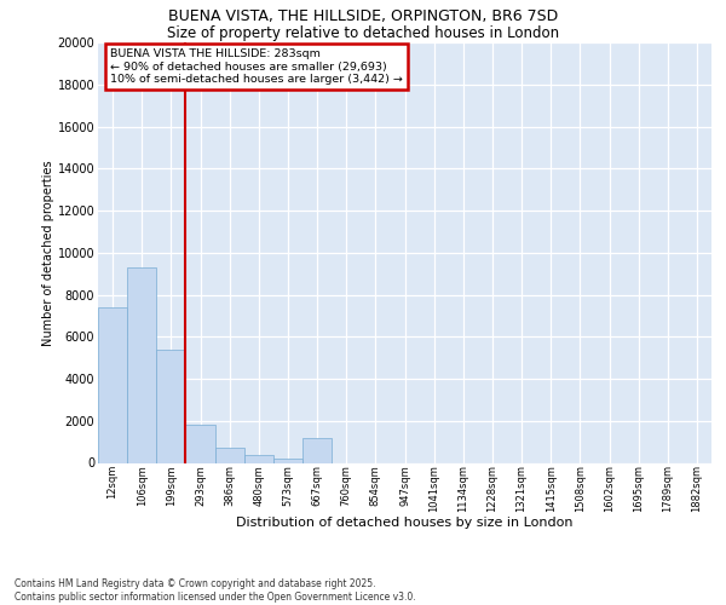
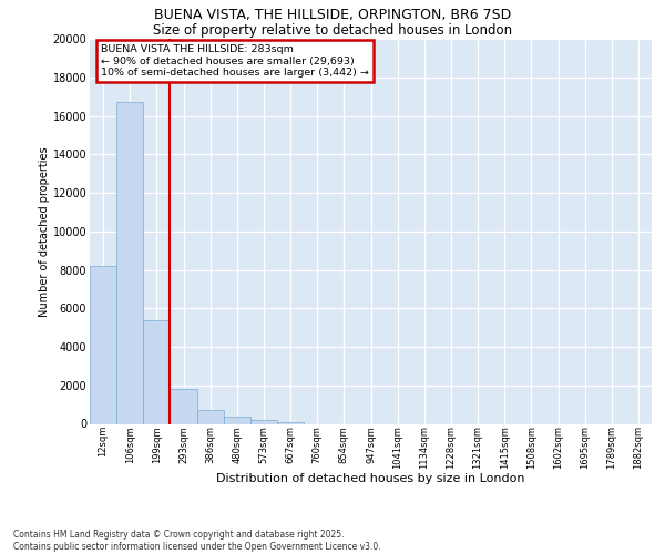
12sqm: 7400 -> 8200
106sqm: 9300 -> 16700
667sqm: 1200 -> 100
